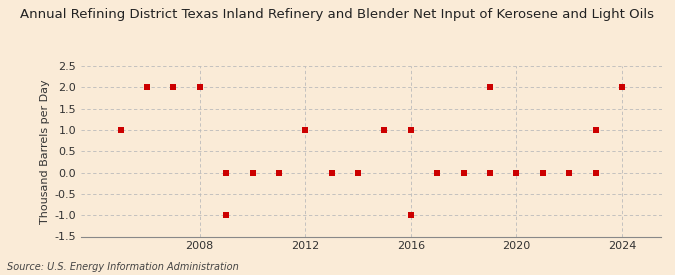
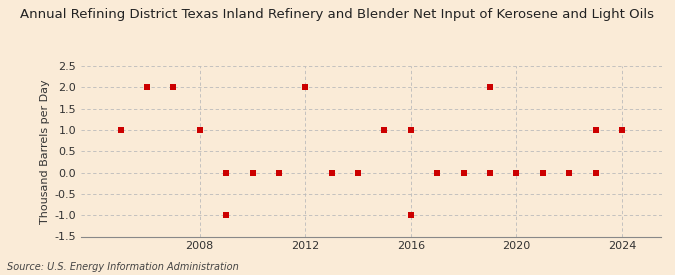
2008: 2 -> 1
2012: 1 -> 2
2024: 2 -> 1
